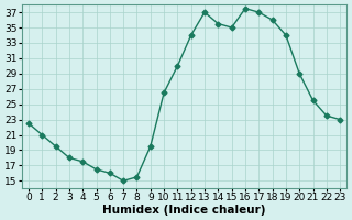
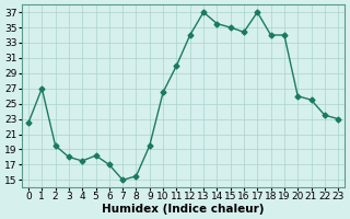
1: 21.0 -> 27.0
5: 16.5 -> 18.2
6: 16.0 -> 17.0
16: 37.5 -> 34.4
18: 36.0 -> 34.0
20: 29.0 -> 26.0
